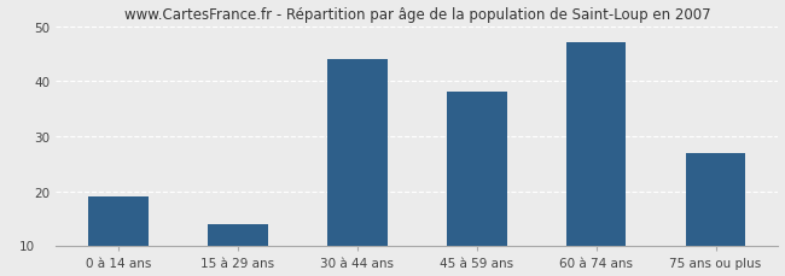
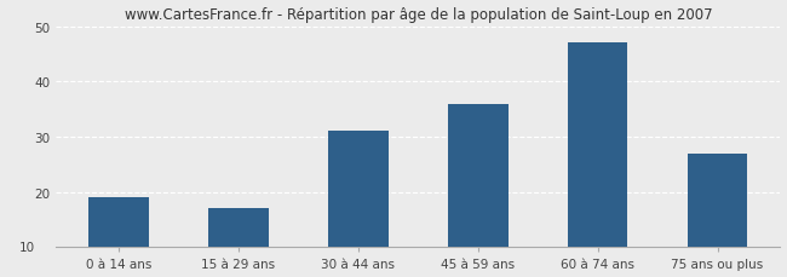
15 à 29 ans: 14 -> 17
30 à 44 ans: 44 -> 31
45 à 59 ans: 38 -> 36
